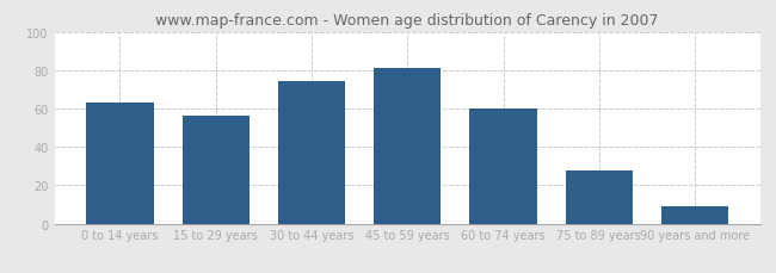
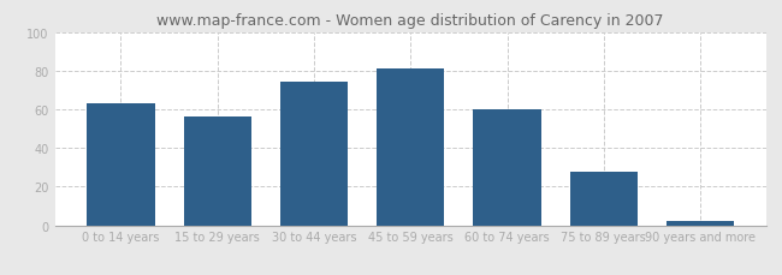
90 years and more: 9 -> 2
